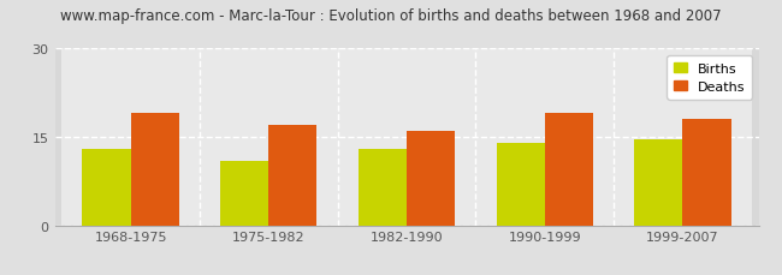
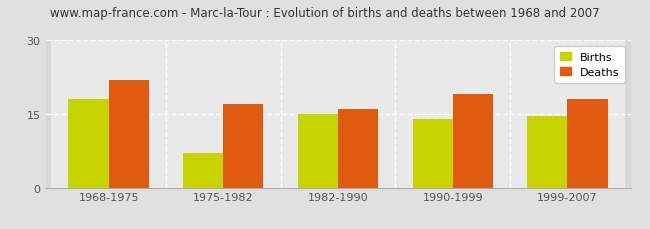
Births/1968-1975: 13.0 -> 18.0
Deaths/1968-1975: 19 -> 22
Births/1975-1982: 11.0 -> 7.0
Births/1982-1990: 13.0 -> 15.0
